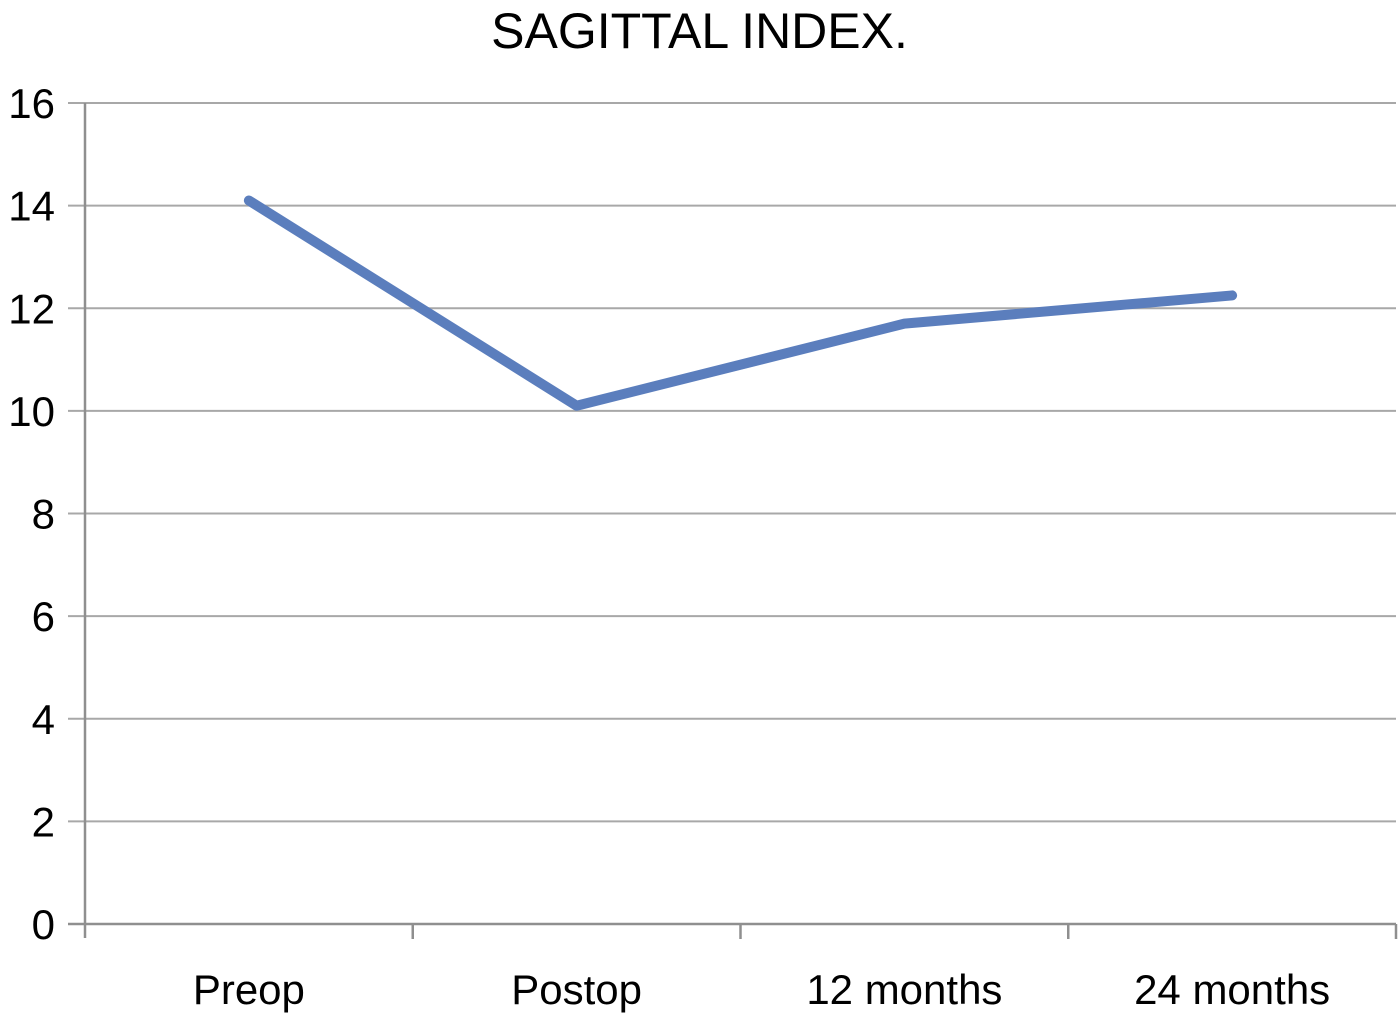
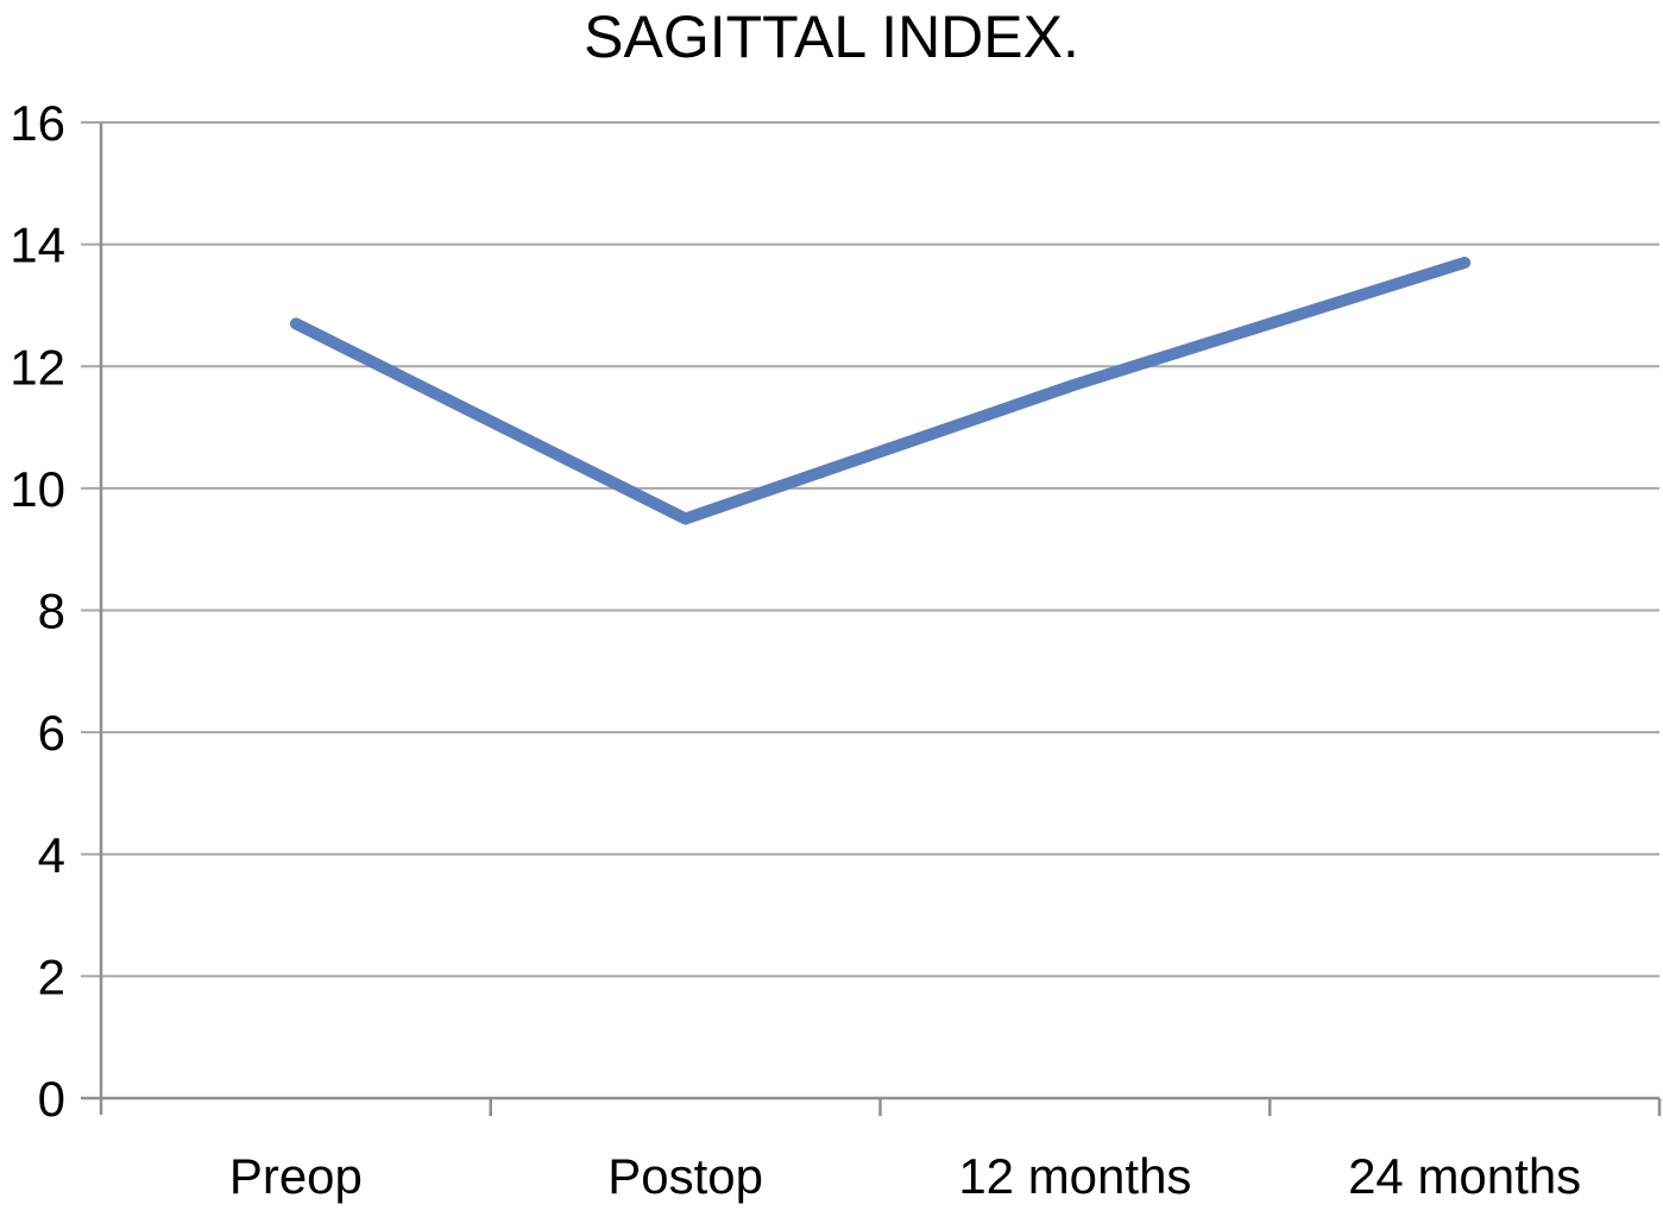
Preop: 14.1 -> 12.7
Postop: 10.1 -> 9.5
24 months: 12.2 -> 13.7
